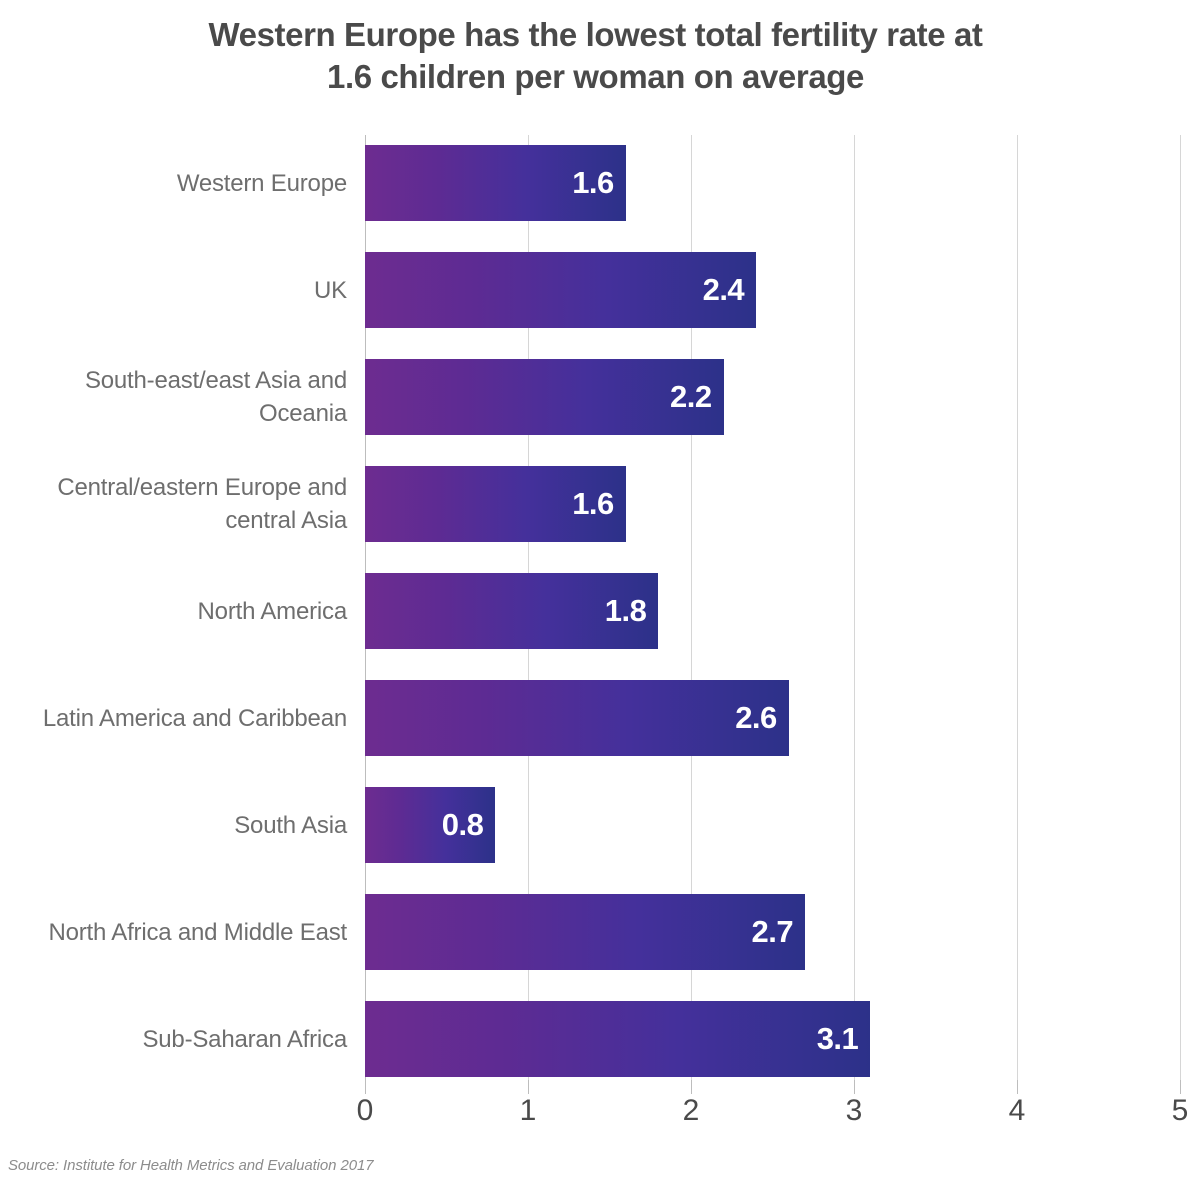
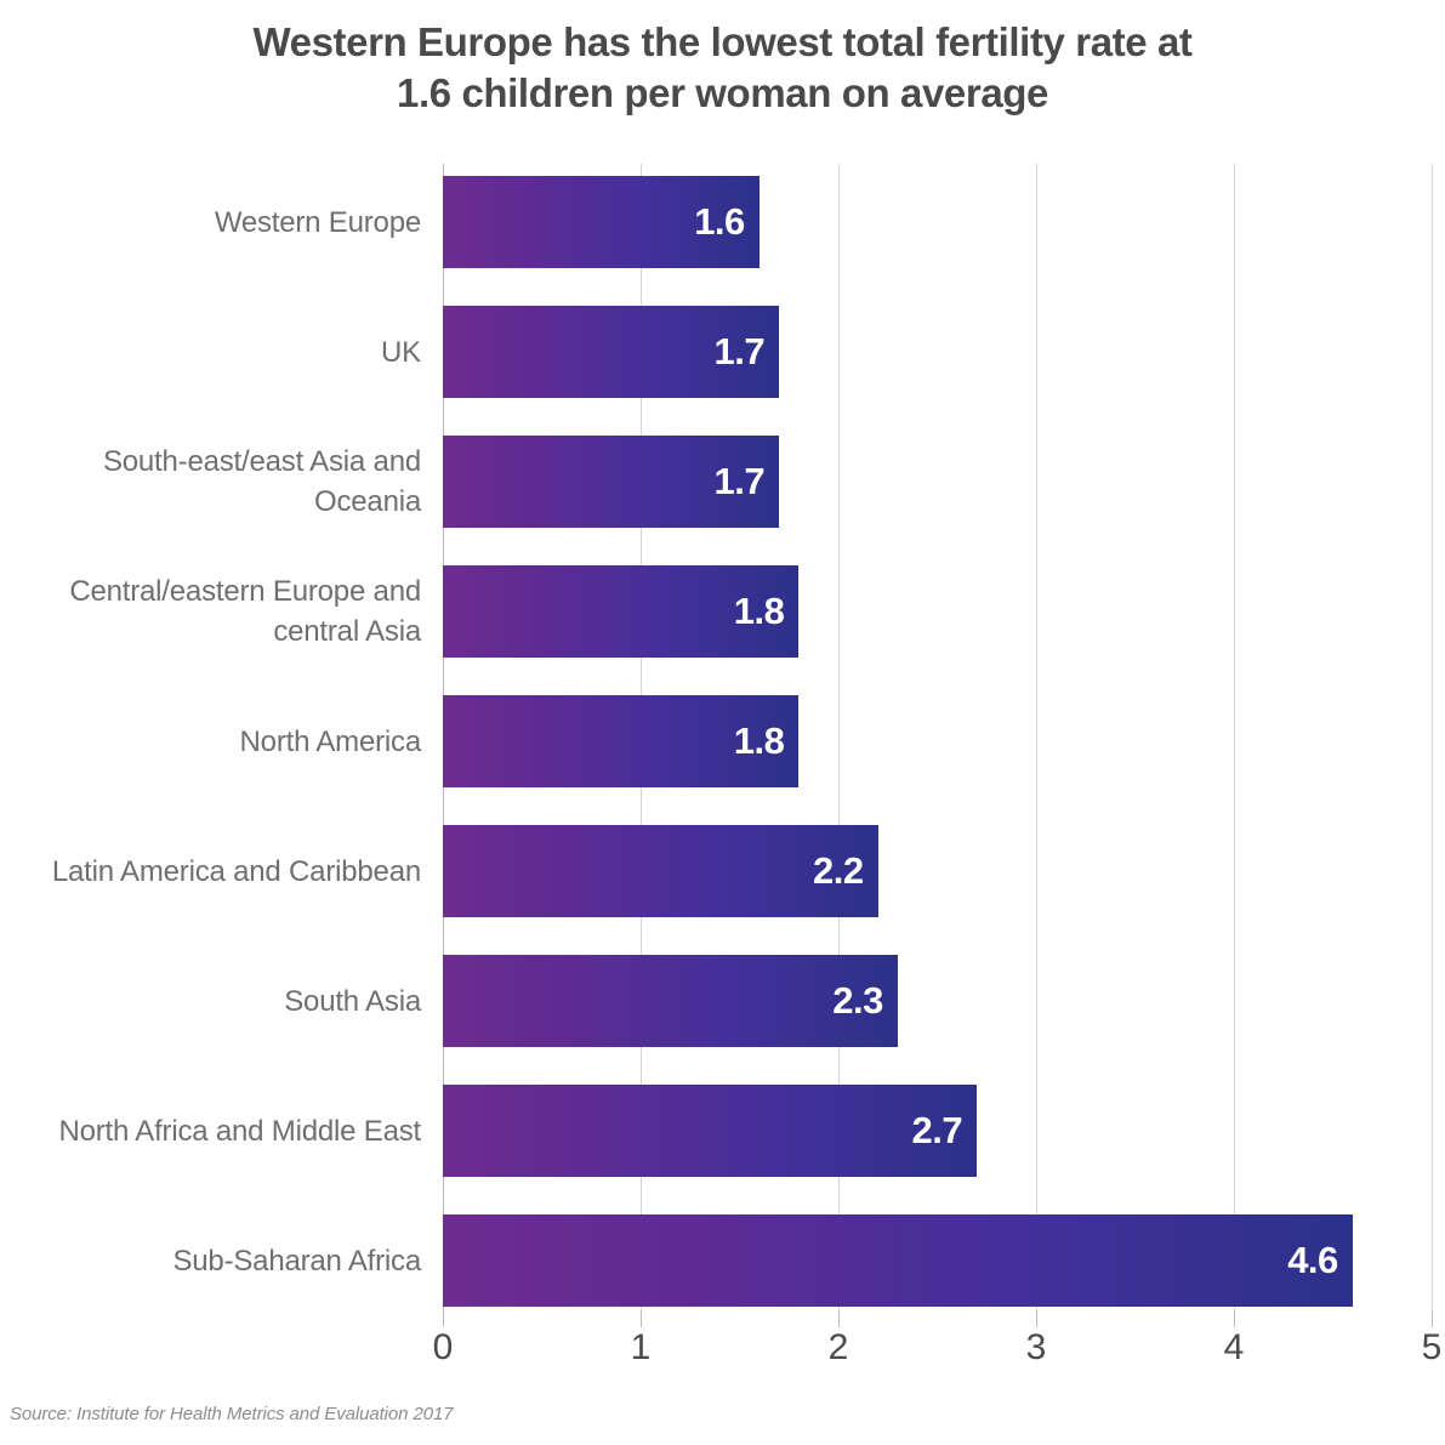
UK: 2.4 -> 1.7
South-east/east Asia and Oceania: 2.2 -> 1.7
Central/eastern Europe and central Asia: 1.6 -> 1.8
Latin America and Caribbean: 2.6 -> 2.2
South Asia: 0.8 -> 2.3
Sub-Saharan Africa: 3.1 -> 4.6
